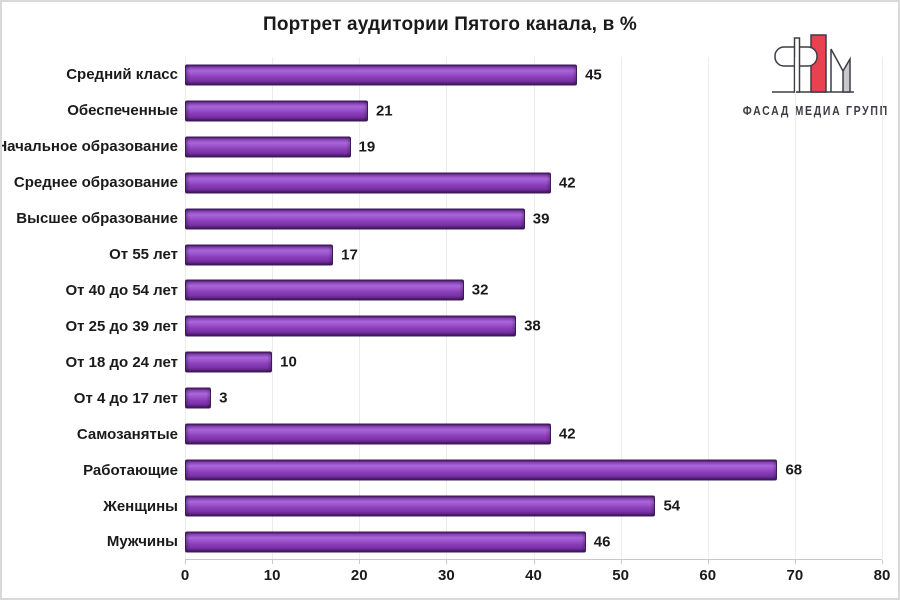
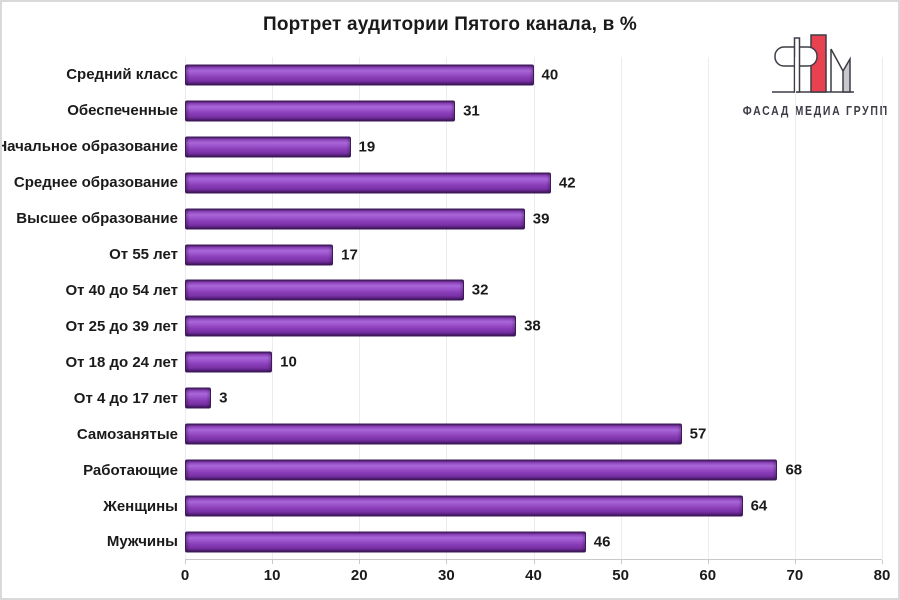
Средний класс: 45 -> 40
Обеспеченные: 21 -> 31
Самозанятые: 42 -> 57
Женщины: 54 -> 64
